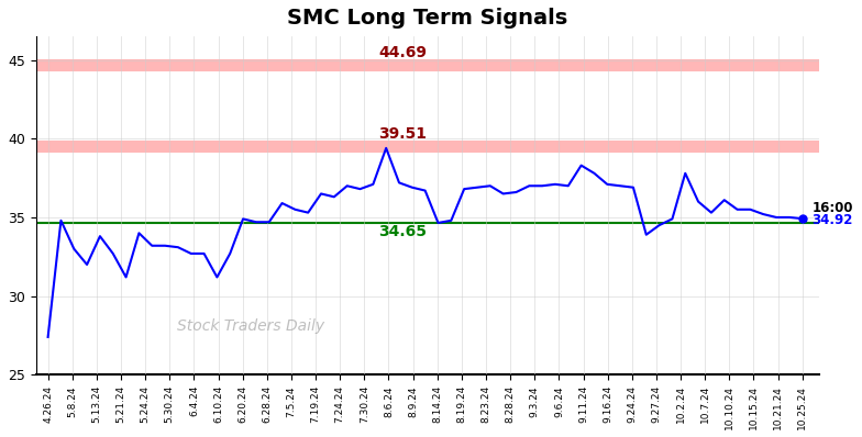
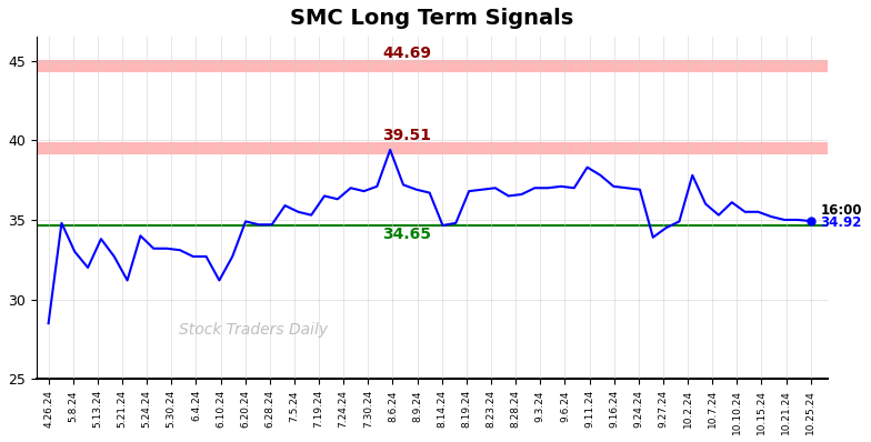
4.26.24: 27.4 -> 28.5
